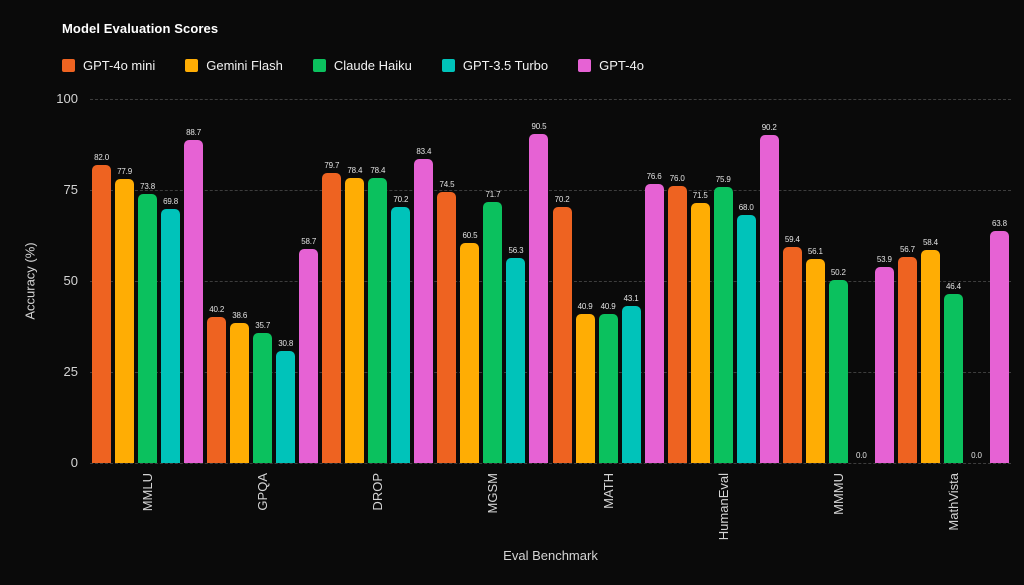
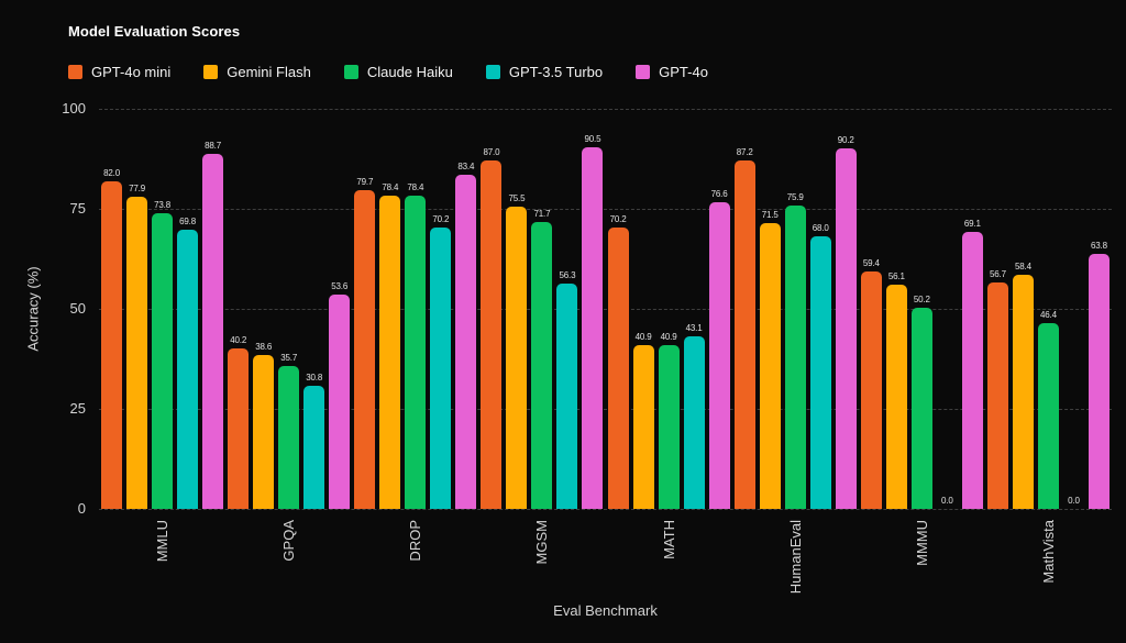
GPT-4o/GPQA: 58.7 -> 53.6
GPT-4o mini/MGSM: 74.5 -> 87.0
Gemini Flash/MGSM: 60.5 -> 75.5
GPT-4o mini/HumanEval: 76.0 -> 87.2
GPT-4o/MMMU: 53.9 -> 69.1
